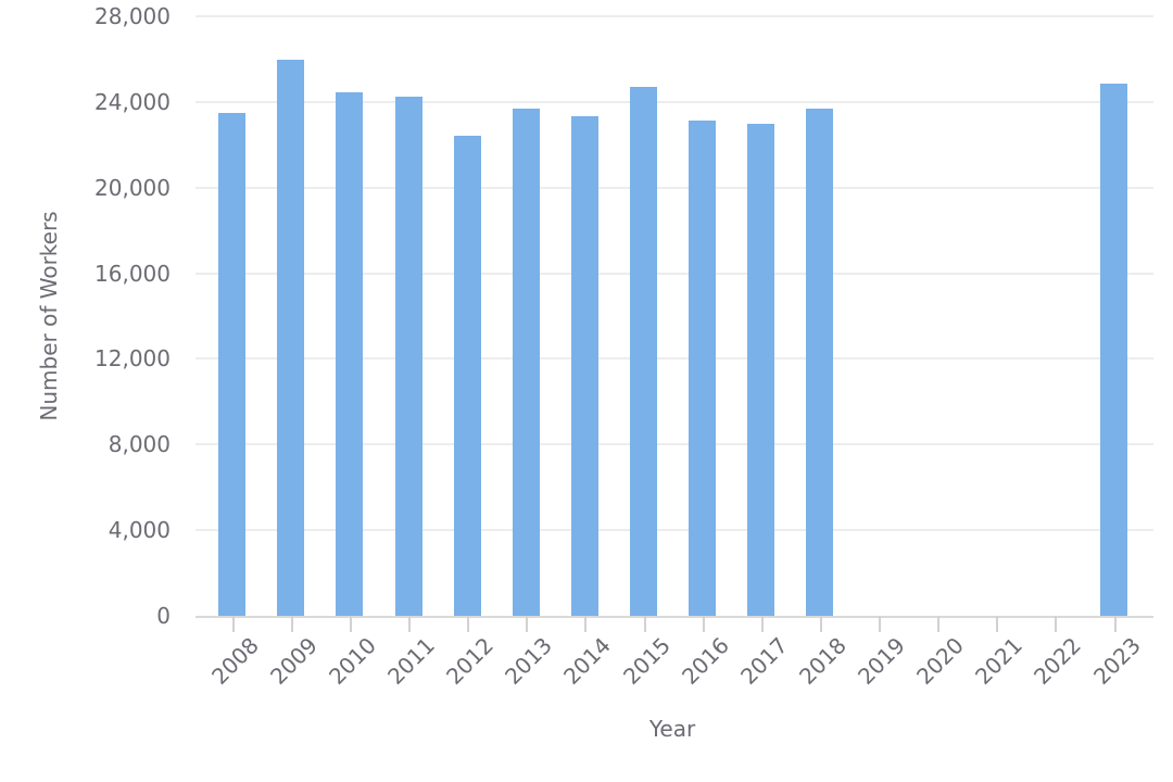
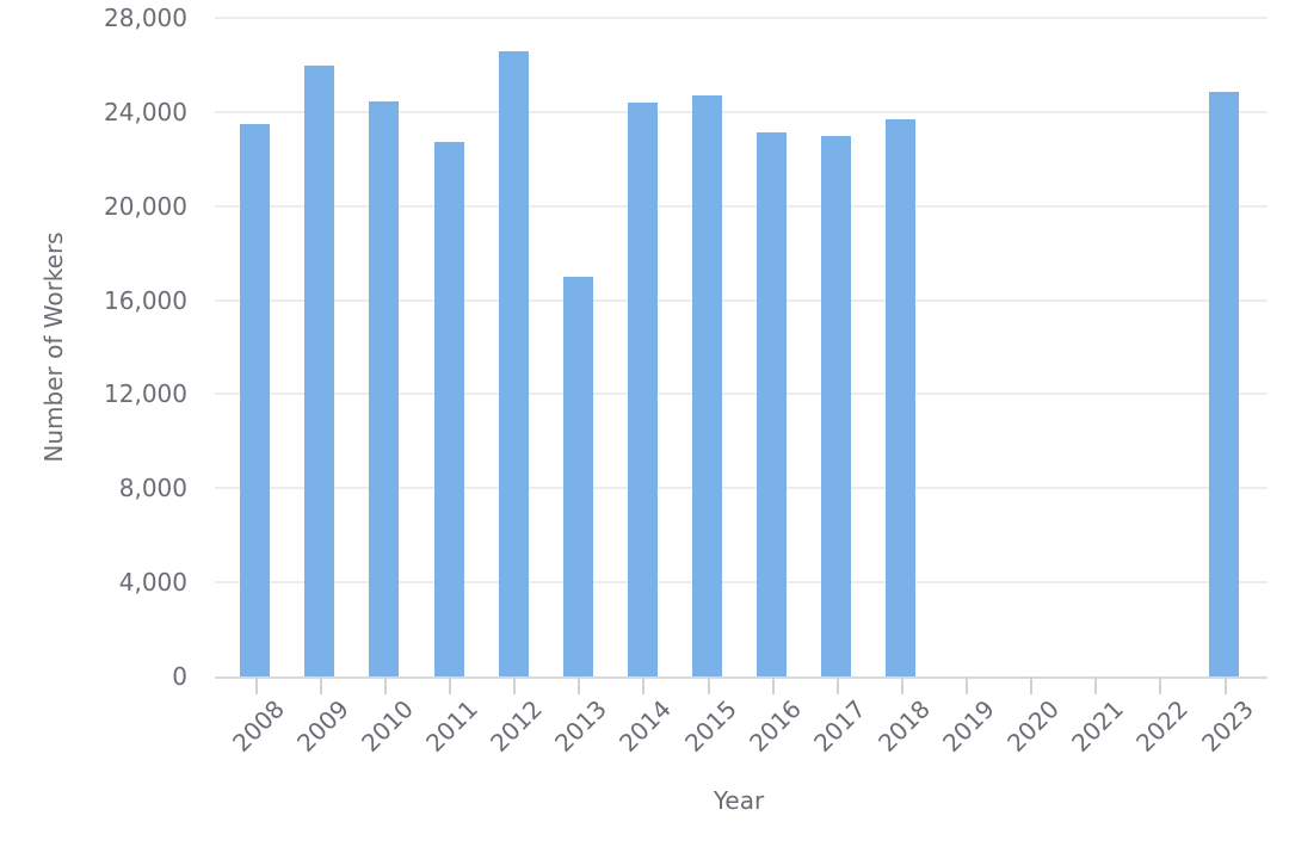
2011: 24200 -> 22700
2012: 22400 -> 26600
2013: 23700 -> 17000
2014: 23400 -> 24400
